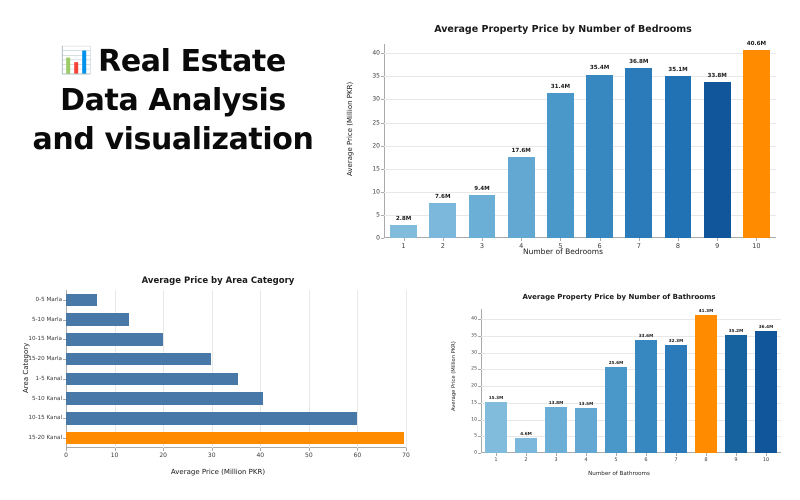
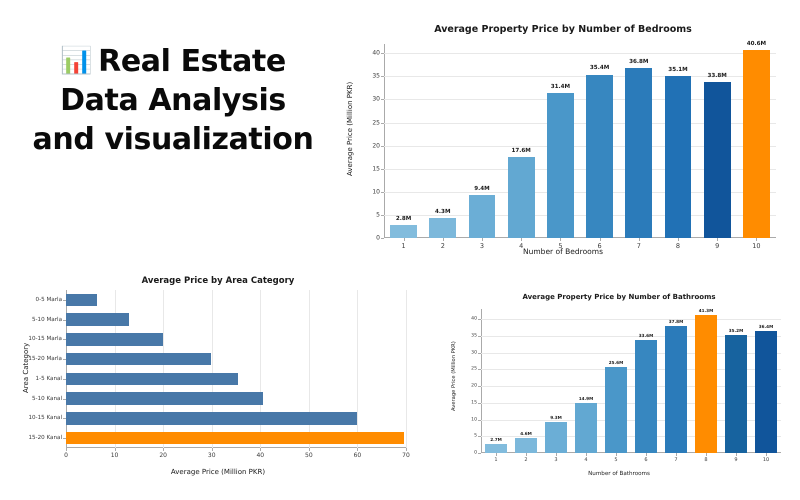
Average Property Price by Number of Bedrooms/2: 7.6M -> 4.3M
Average Property Price by Number of Bathrooms/1: 15.3M -> 2.7M
Average Property Price by Number of Bathrooms/3: 13.8M -> 9.3M
Average Property Price by Number of Bathrooms/4: 13.5M -> 14.9M
Average Property Price by Number of Bathrooms/7: 32.3M -> 37.8M
